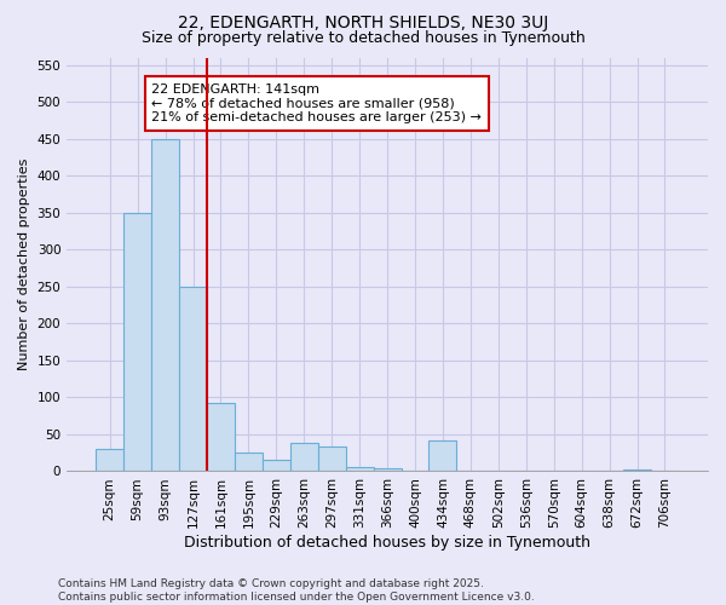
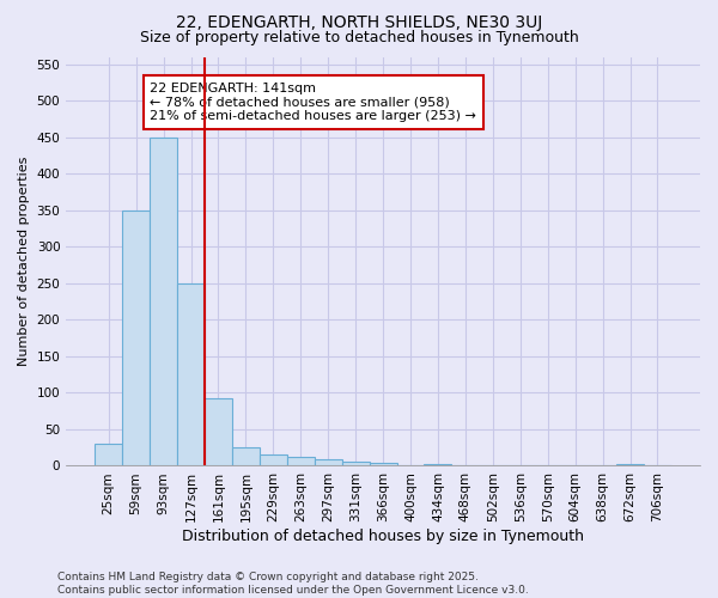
263sqm: 38 -> 12
297sqm: 34 -> 9
434sqm: 42 -> 2
